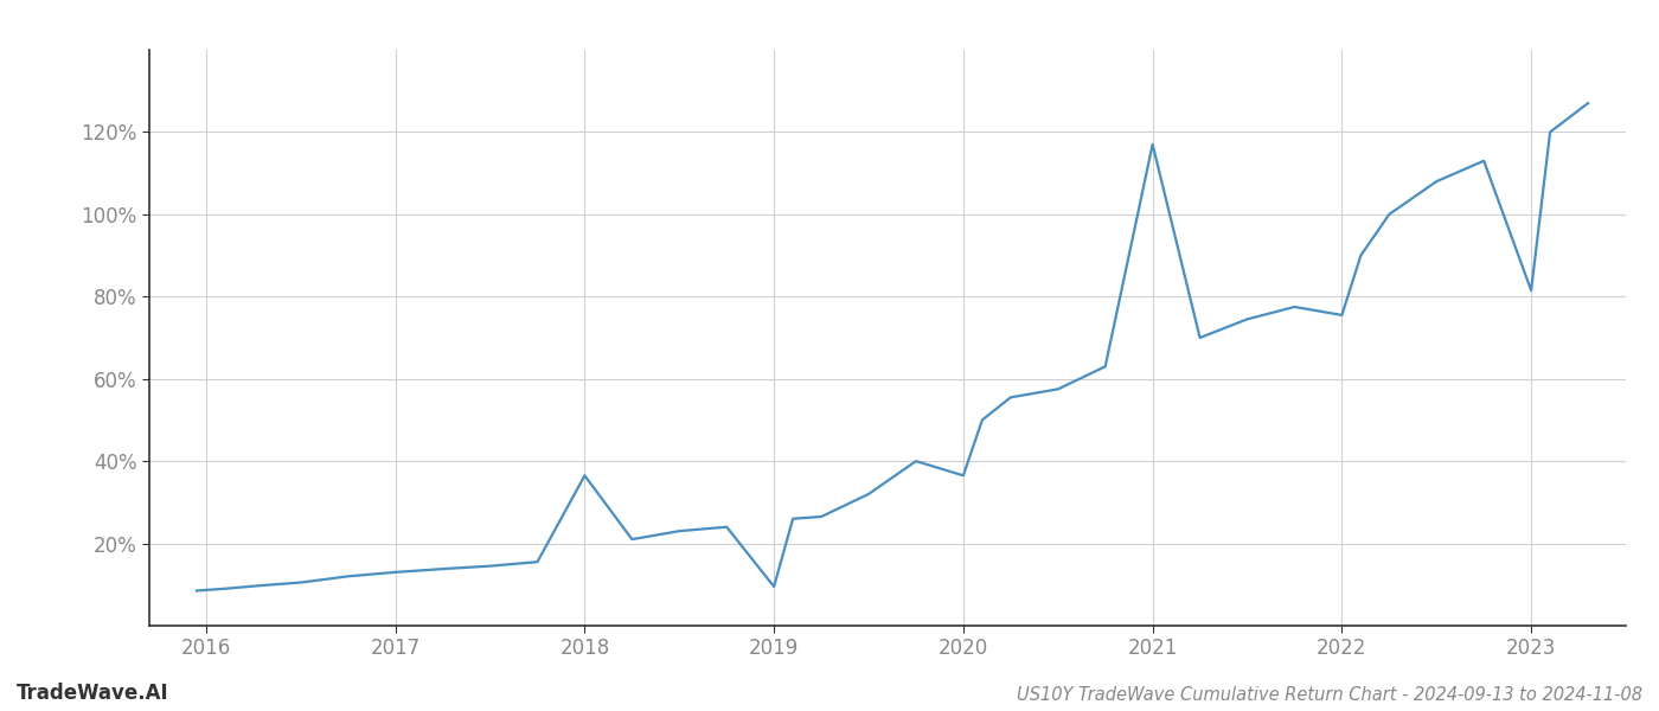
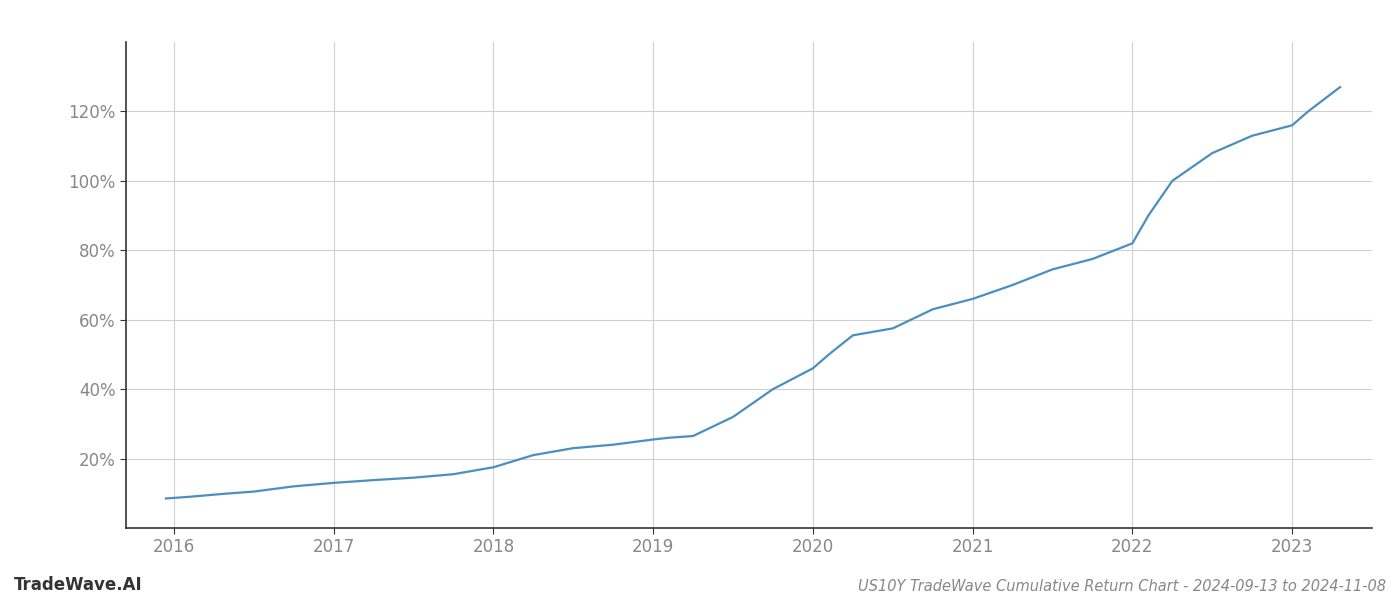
2018: 36.5% -> 17.5%
2019: 9.5% -> 25.5%
2020: 36.5% -> 46.0%
2021: 117.0% -> 66.0%
2022: 75.5% -> 82.0%
2023: 81.5% -> 116.0%
